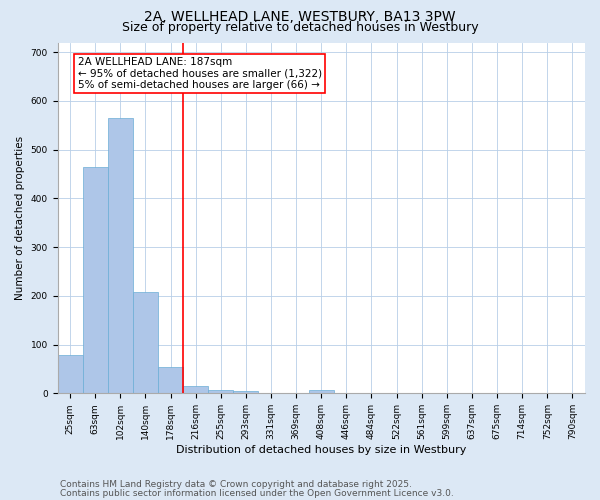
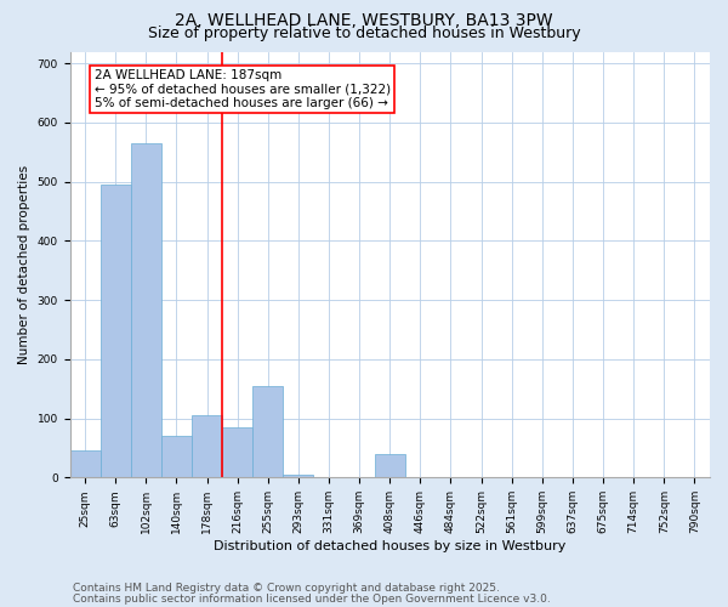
25sqm: 78 -> 45
63sqm: 465 -> 495
140sqm: 207 -> 70
178sqm: 55 -> 105
216sqm: 15 -> 85
255sqm: 7 -> 155
408sqm: 6 -> 40
